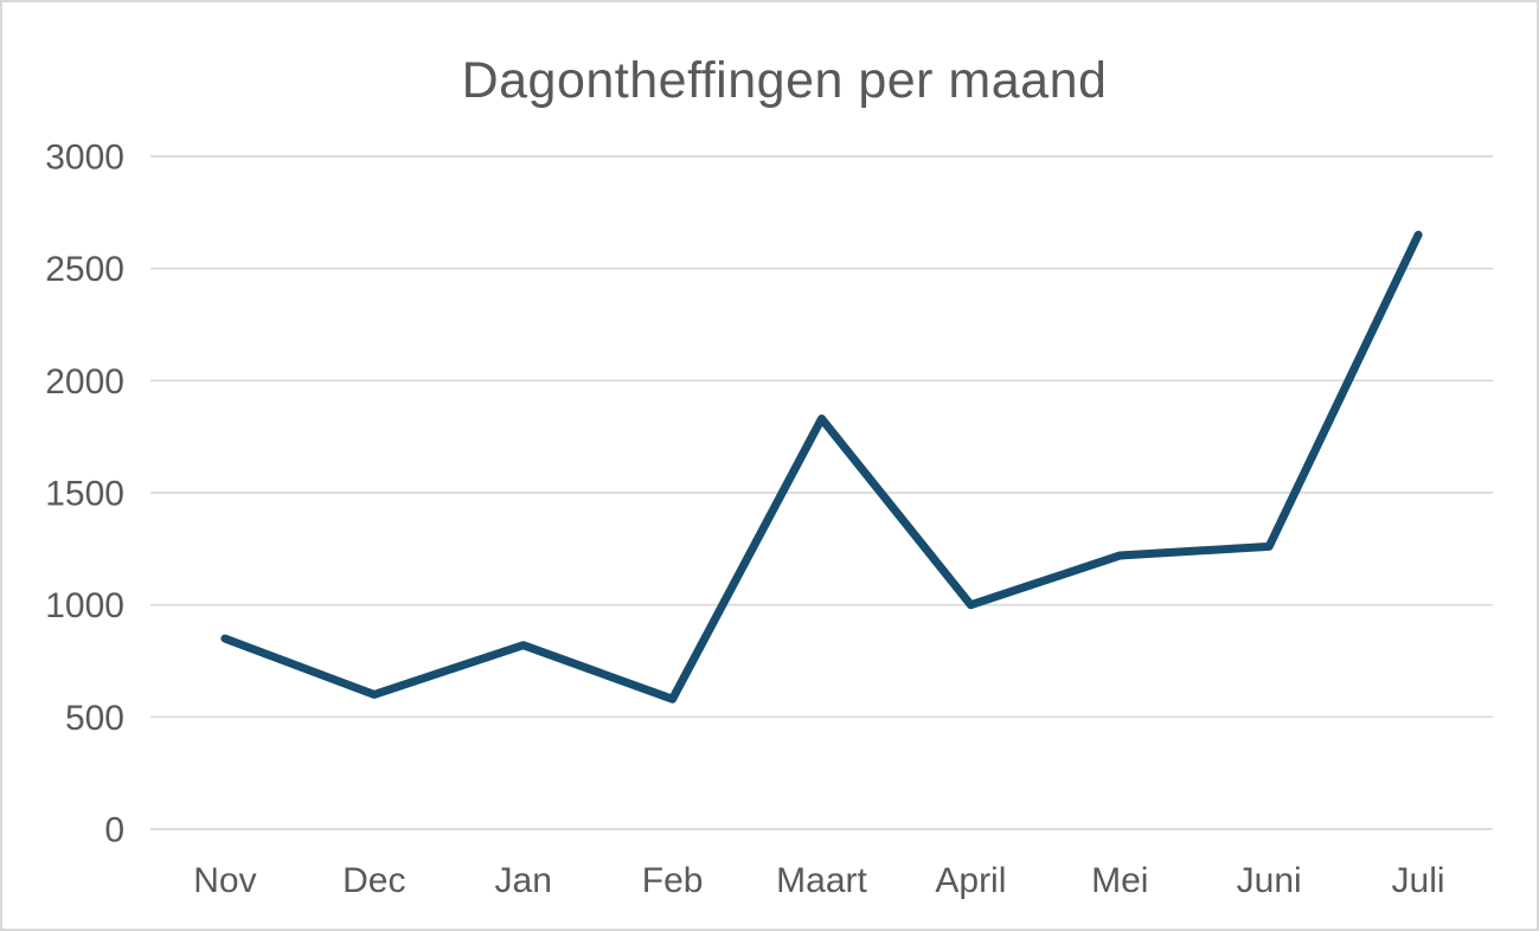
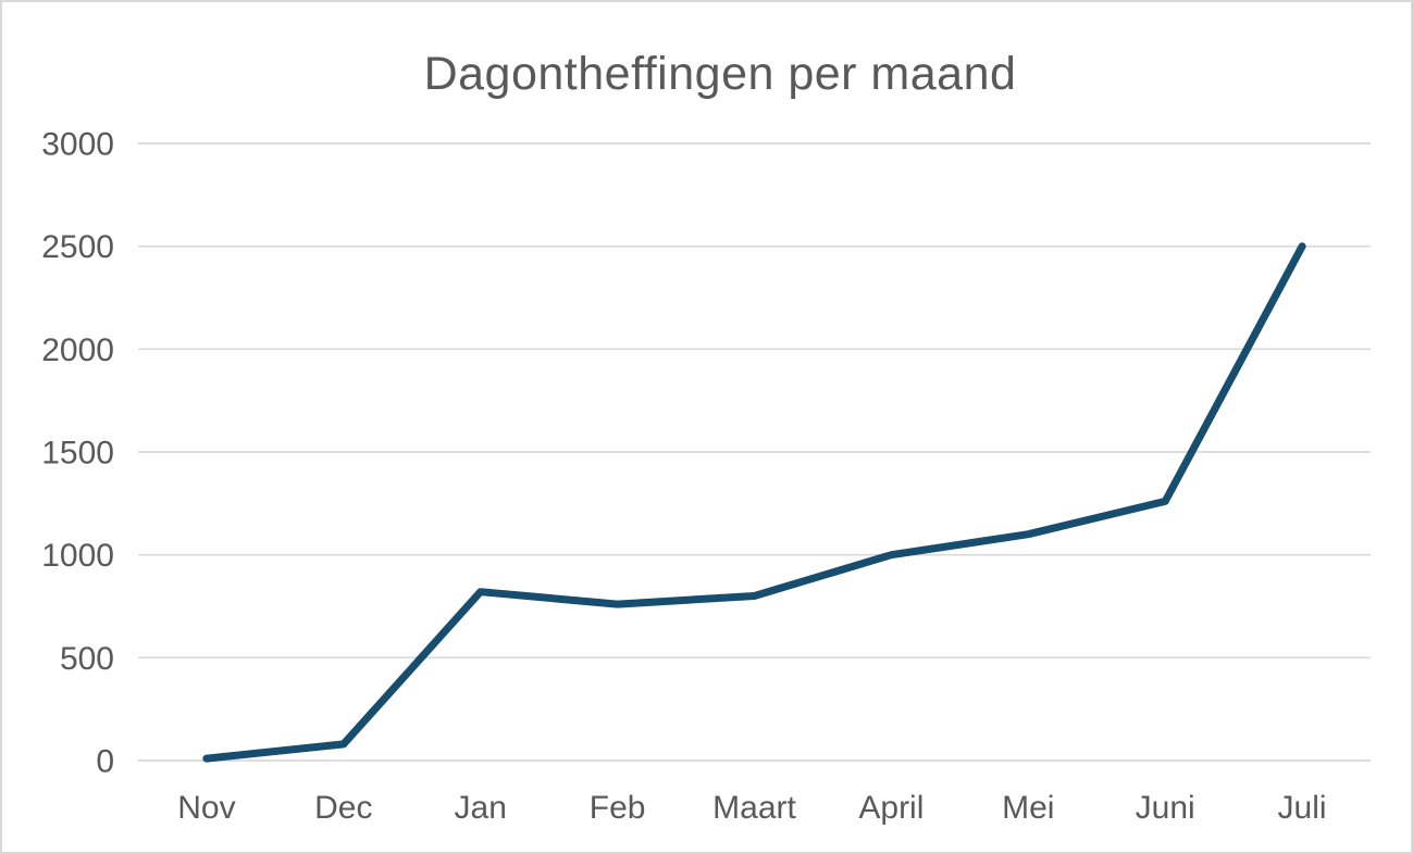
Nov: 850 -> 10
Dec: 600 -> 80
Feb: 580 -> 760
Maart: 1830 -> 800
Mei: 1220 -> 1100
Juli: 2650 -> 2500
